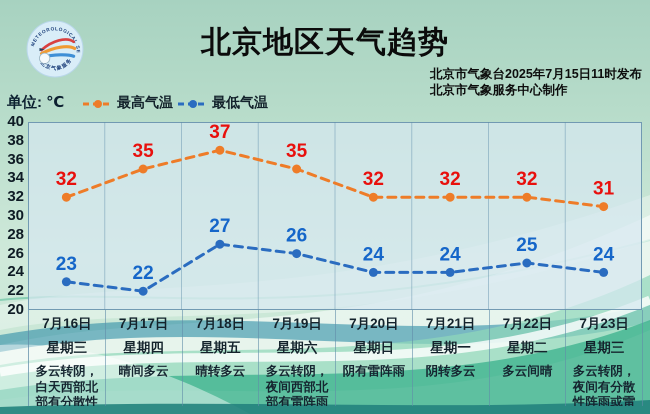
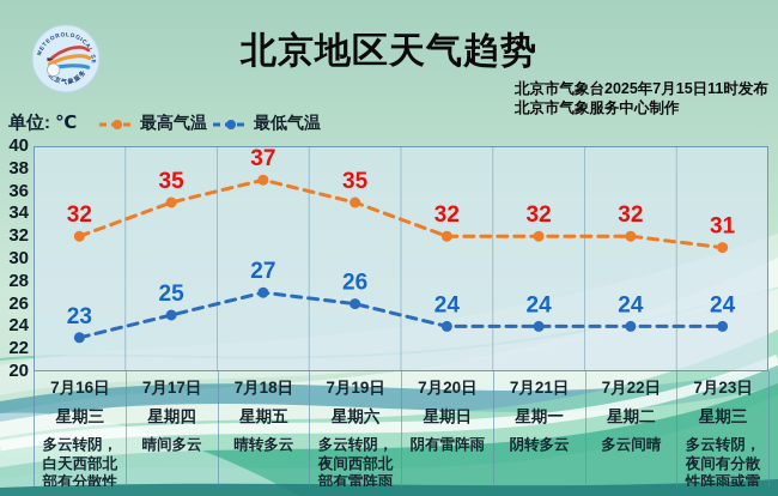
最低气温/7月17日: 22 -> 25
最低气温/7月22日: 25 -> 24
